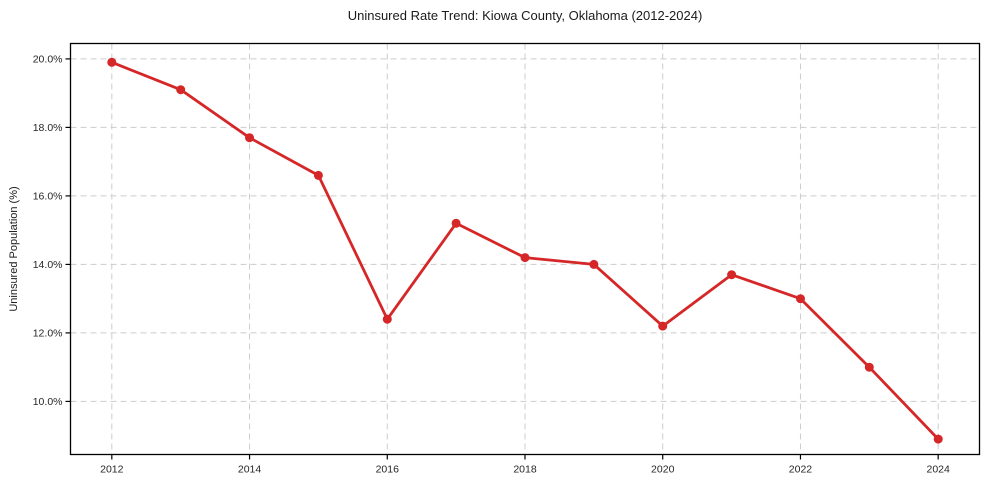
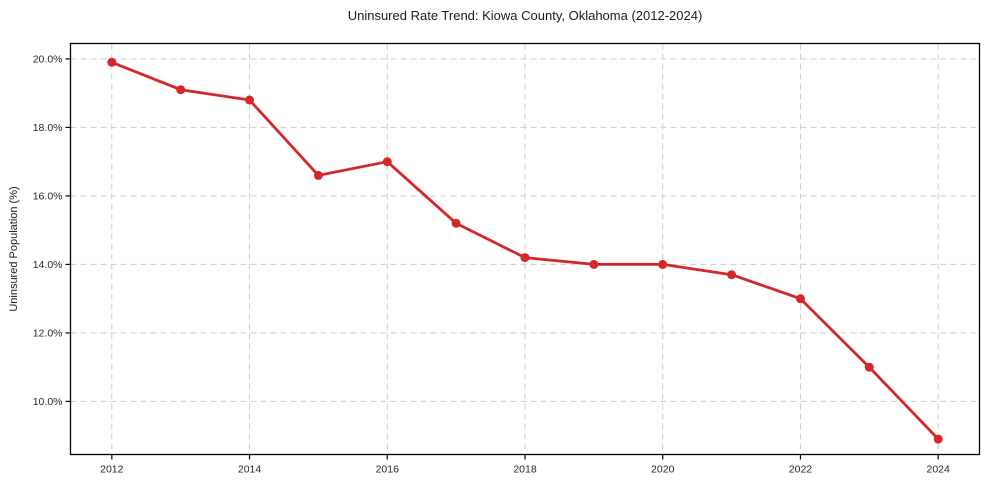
2014: 17.7% -> 18.8%
2016: 12.4% -> 17.0%
2020: 12.2% -> 14.0%
